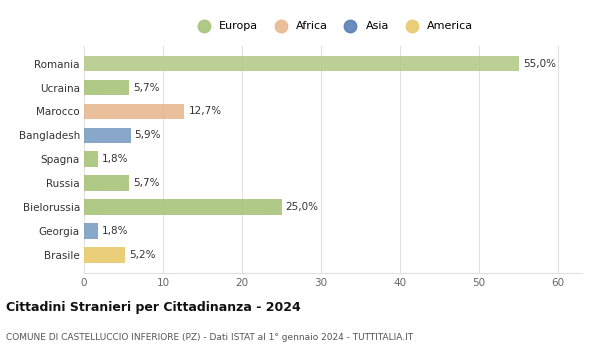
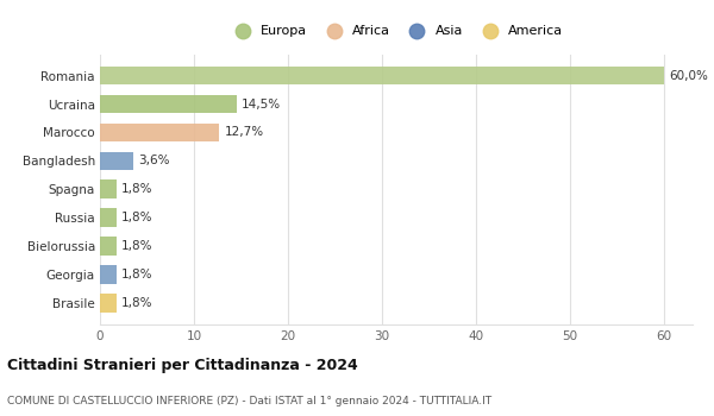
Romania: 55,0% -> 60,0%
Ucraina: 5,7% -> 14,5%
Bangladesh: 5,9% -> 3,6%
Russia: 5,7% -> 1,8%
Bielorussia: 25,0% -> 1,8%
Brasile: 5,2% -> 1,8%
